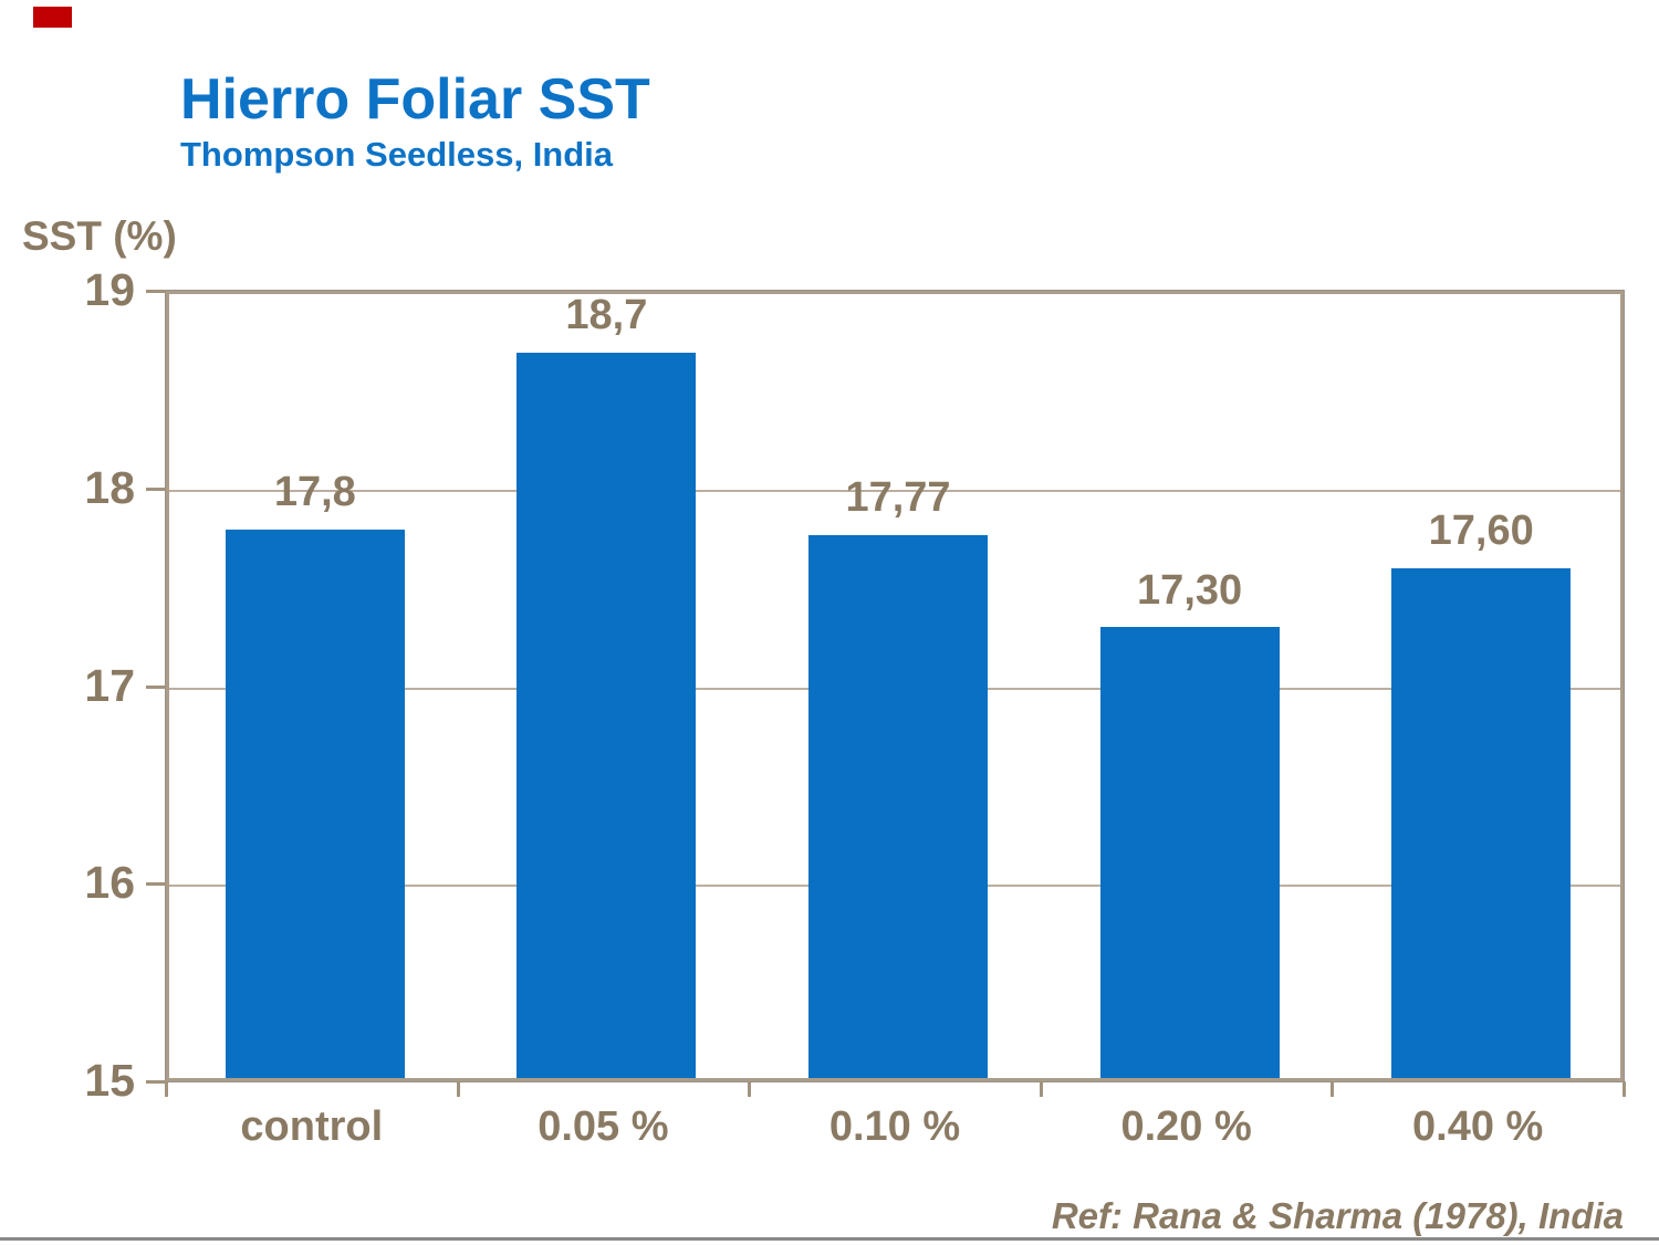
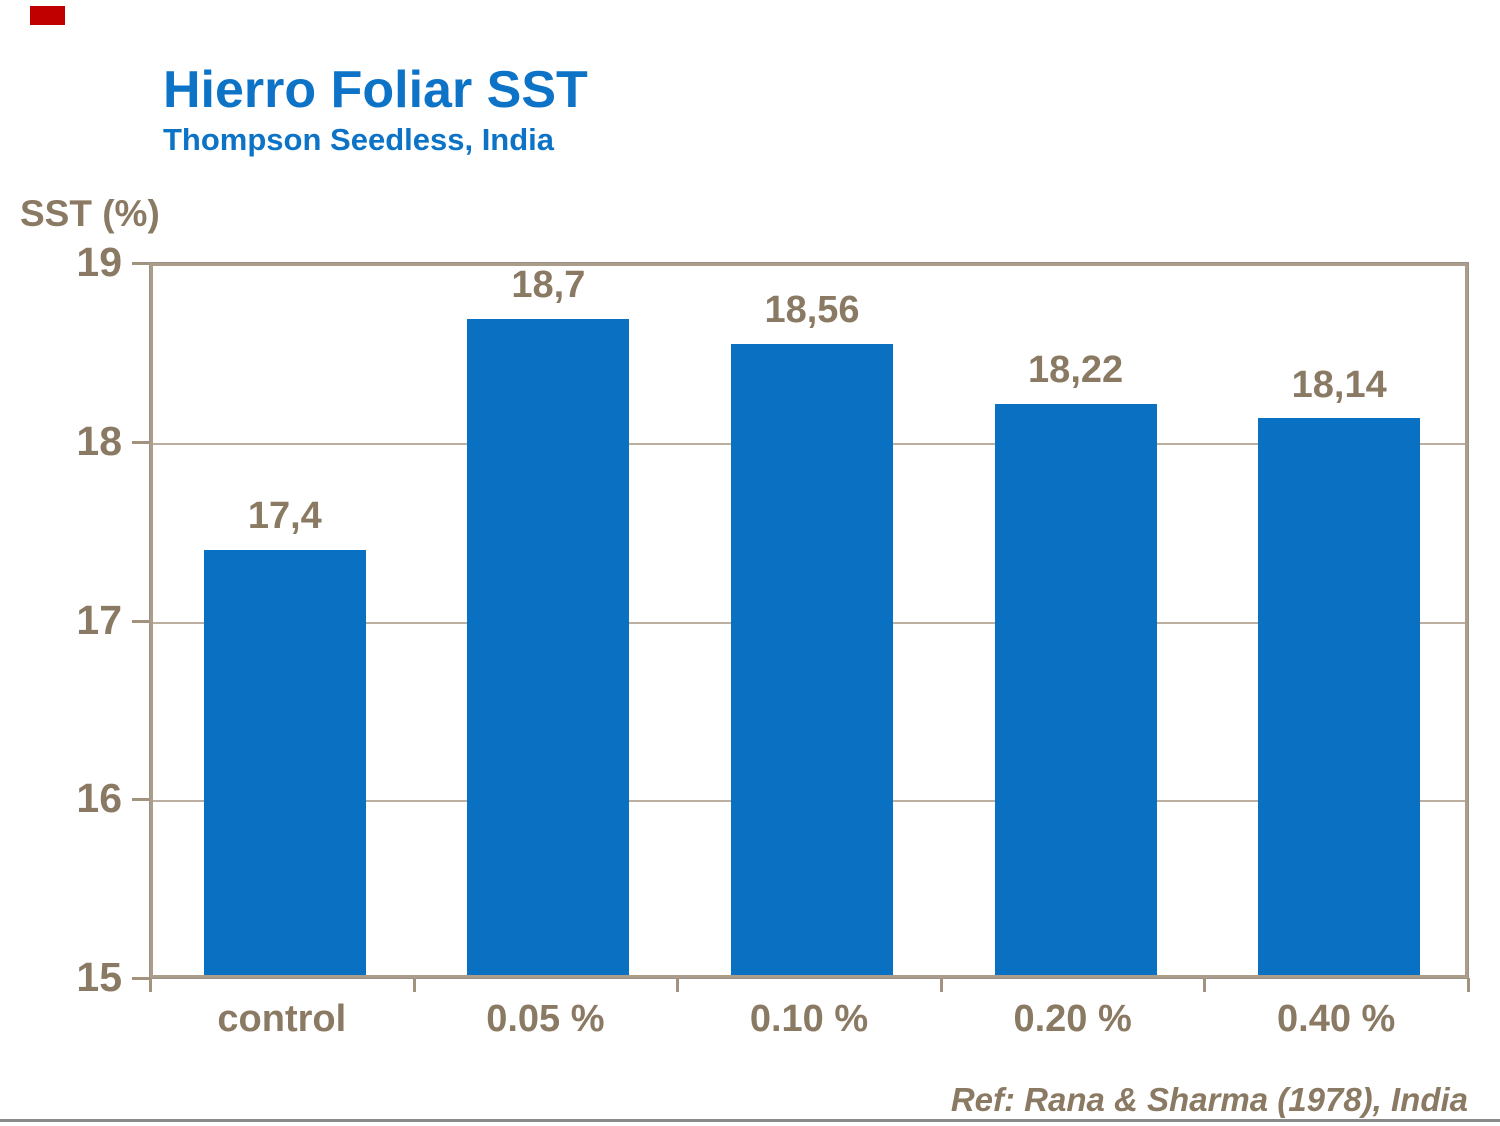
control: 17,8 -> 17,4
0.10 %: 17,77 -> 18,56
0.20 %: 17,30 -> 18,22
0.40 %: 17,60 -> 18,14
